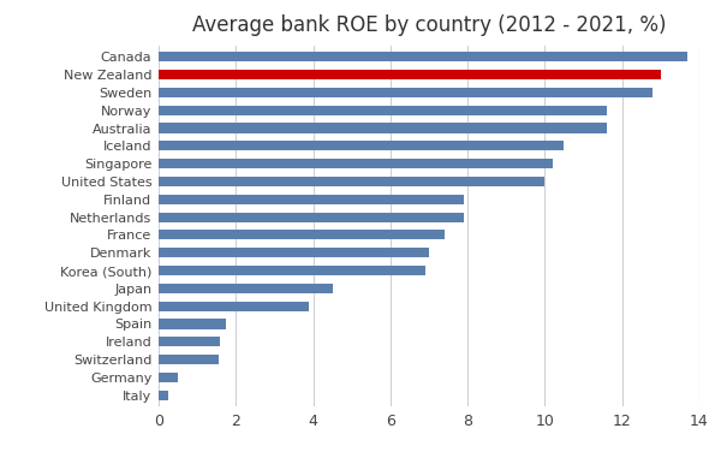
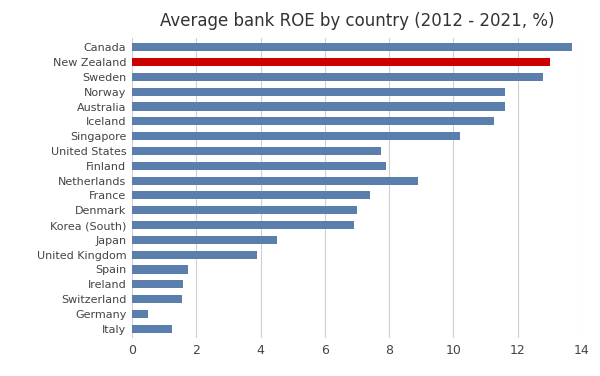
Iceland: 10.50 -> 11.25
United States: 10.00 -> 7.75
Netherlands: 7.90 -> 8.90
Italy: 0.25 -> 1.25
